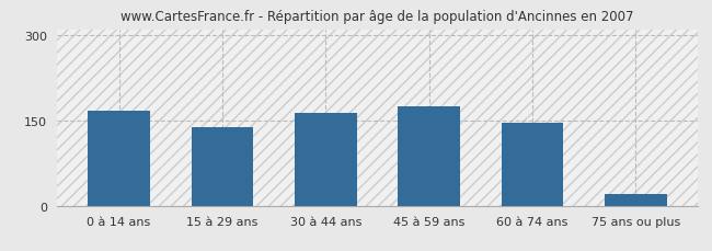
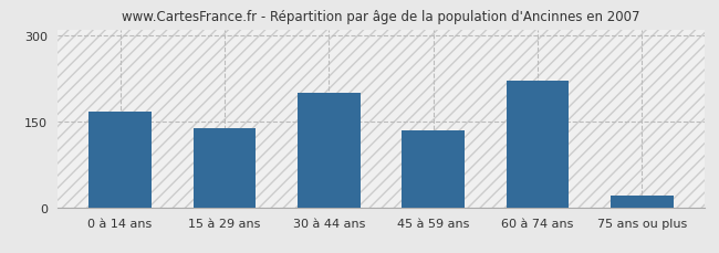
30 à 44 ans: 162 -> 200
45 à 59 ans: 175 -> 134
60 à 74 ans: 145 -> 220
